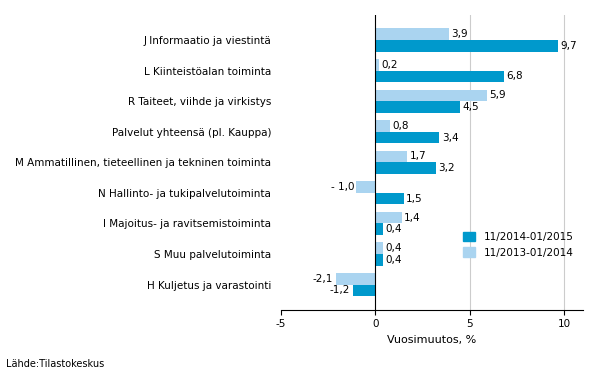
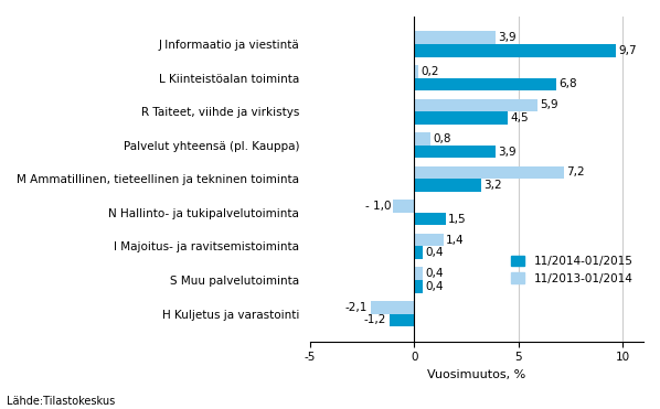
11/2014-01/2015/Palvelut yhteensä (pl. Kauppa): 3,4 -> 3,9
11/2013-01/2014/M Ammatillinen, tieteellinen ja tekninen toiminta: 1,7 -> 7,2
